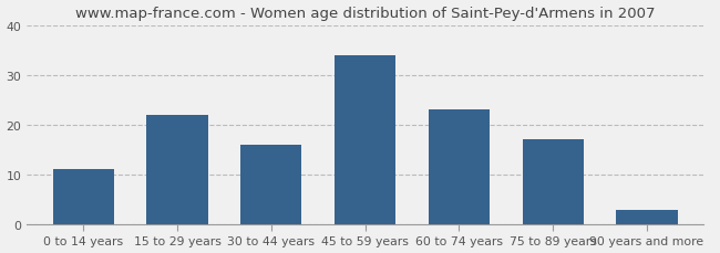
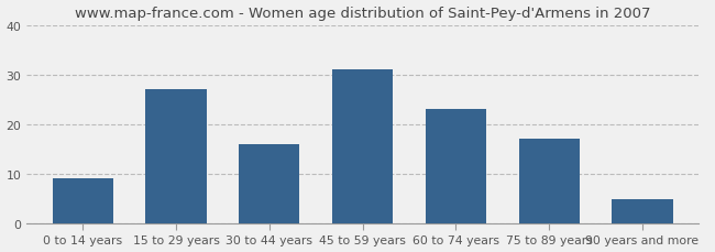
0 to 14 years: 11 -> 9
15 to 29 years: 22 -> 27
45 to 59 years: 34 -> 31
90 years and more: 3 -> 5
